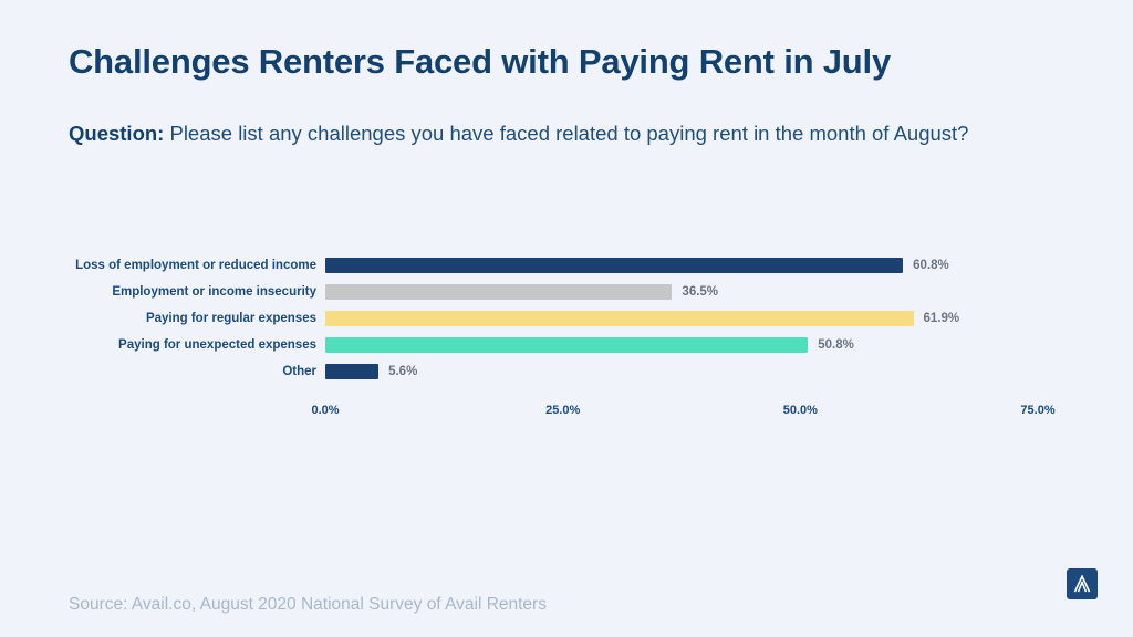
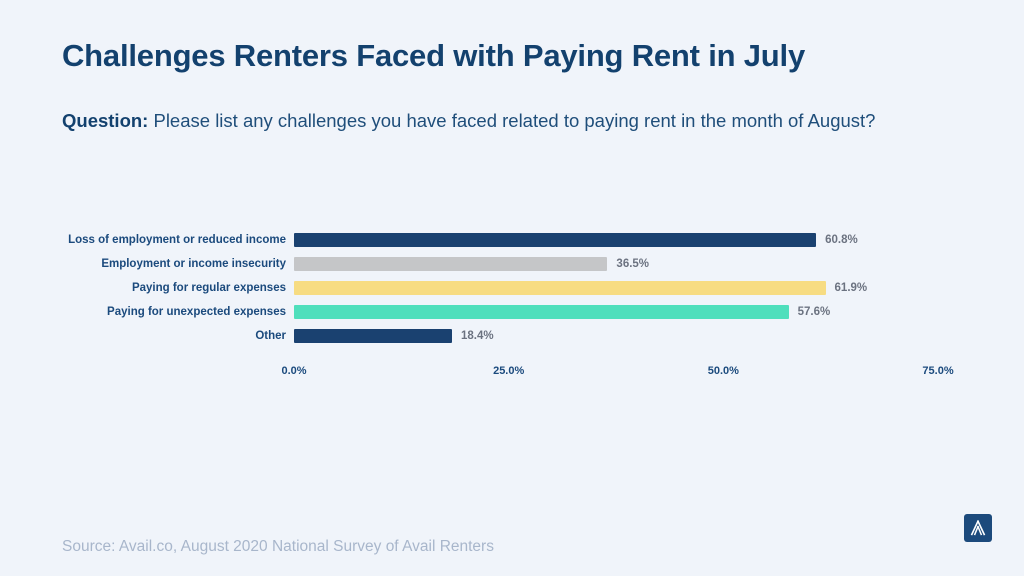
Paying for unexpected expenses: 50.8% -> 57.6%
Other: 5.6% -> 18.4%
